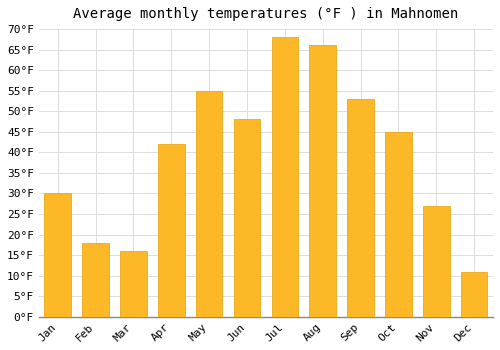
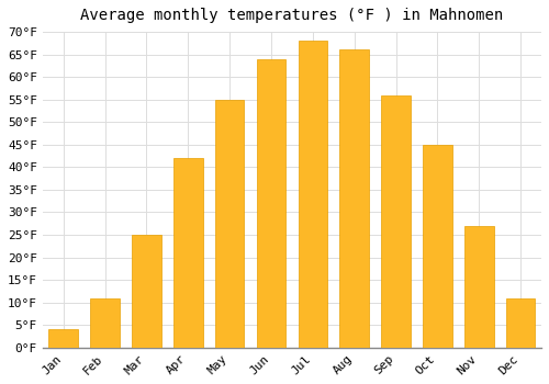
Jan: 30°F -> 4°F
Feb: 18°F -> 11°F
Mar: 16°F -> 25°F
Jun: 48°F -> 64°F
Sep: 53°F -> 56°F
